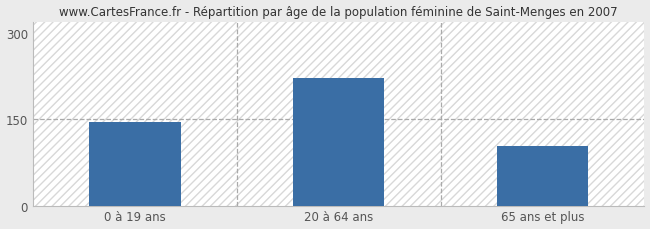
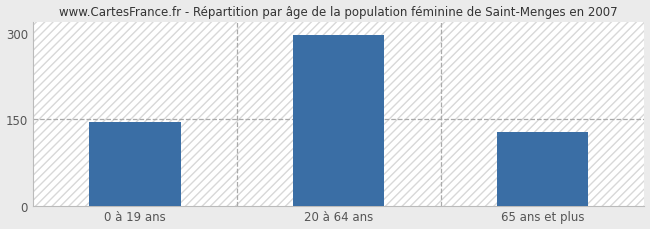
20 à 64 ans: 222 -> 297
65 ans et plus: 104 -> 128
